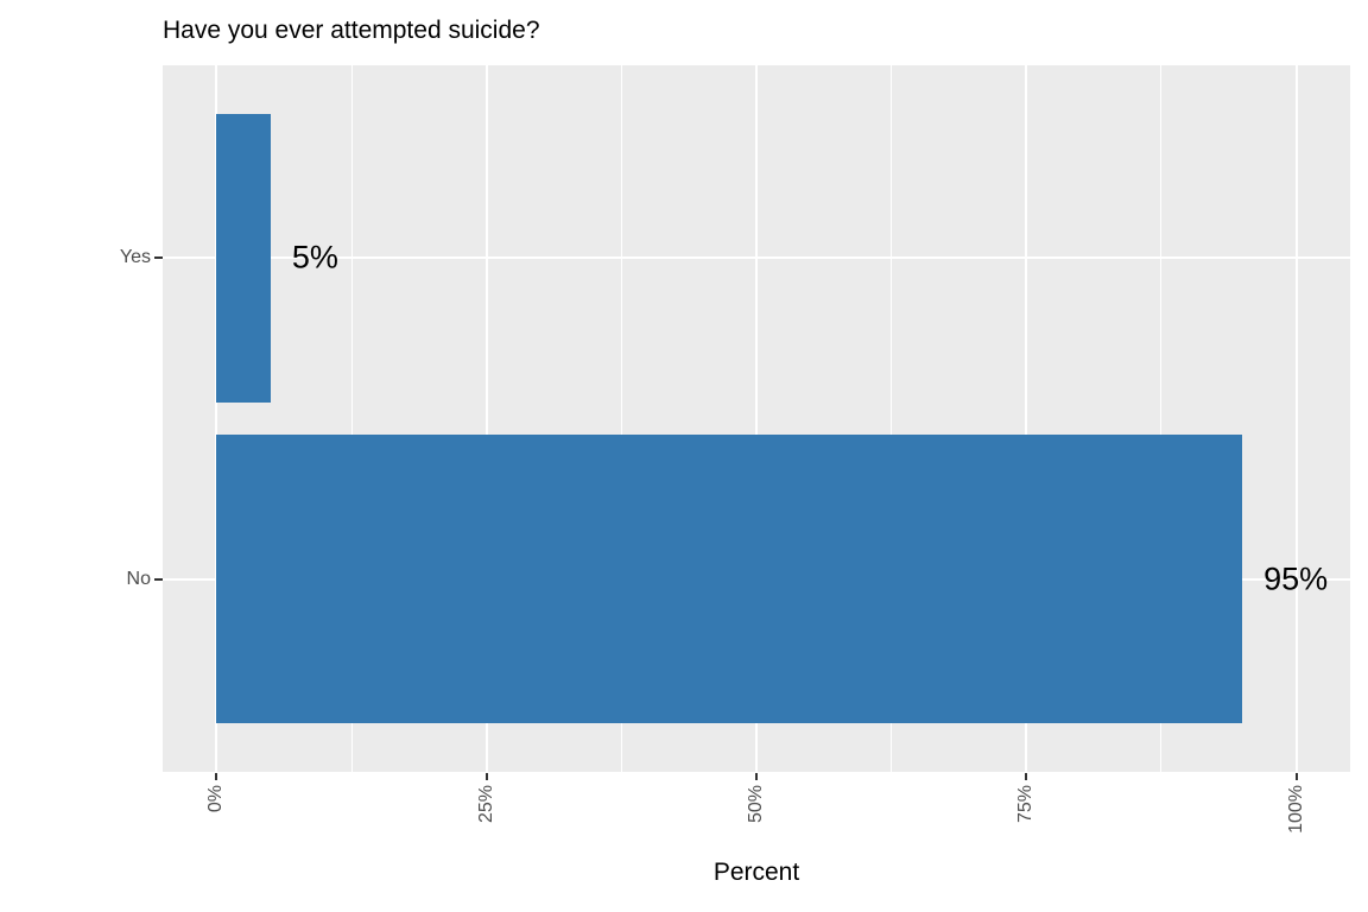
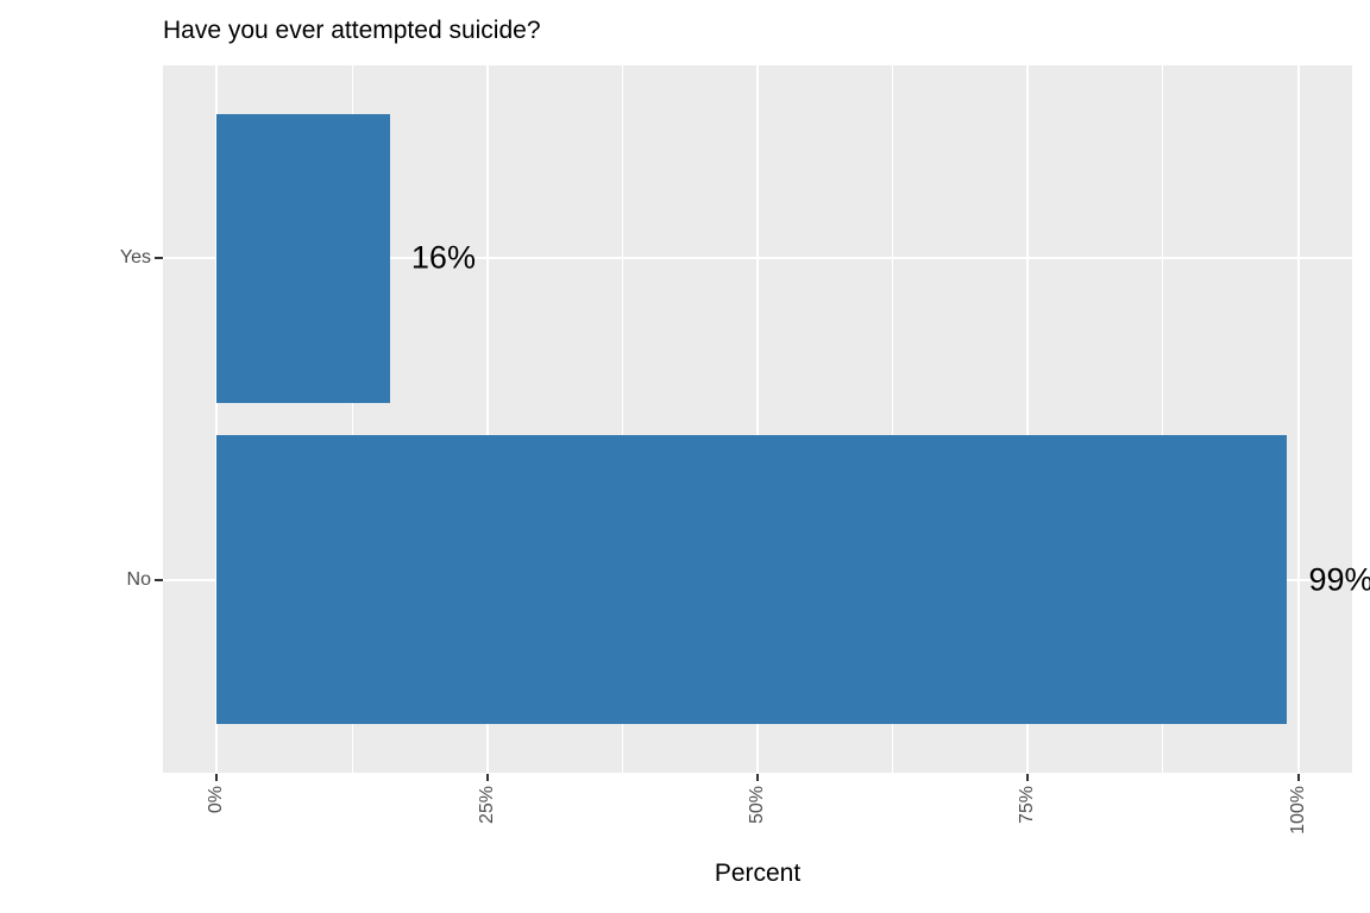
Yes: 5% -> 16%
No: 95% -> 99%
